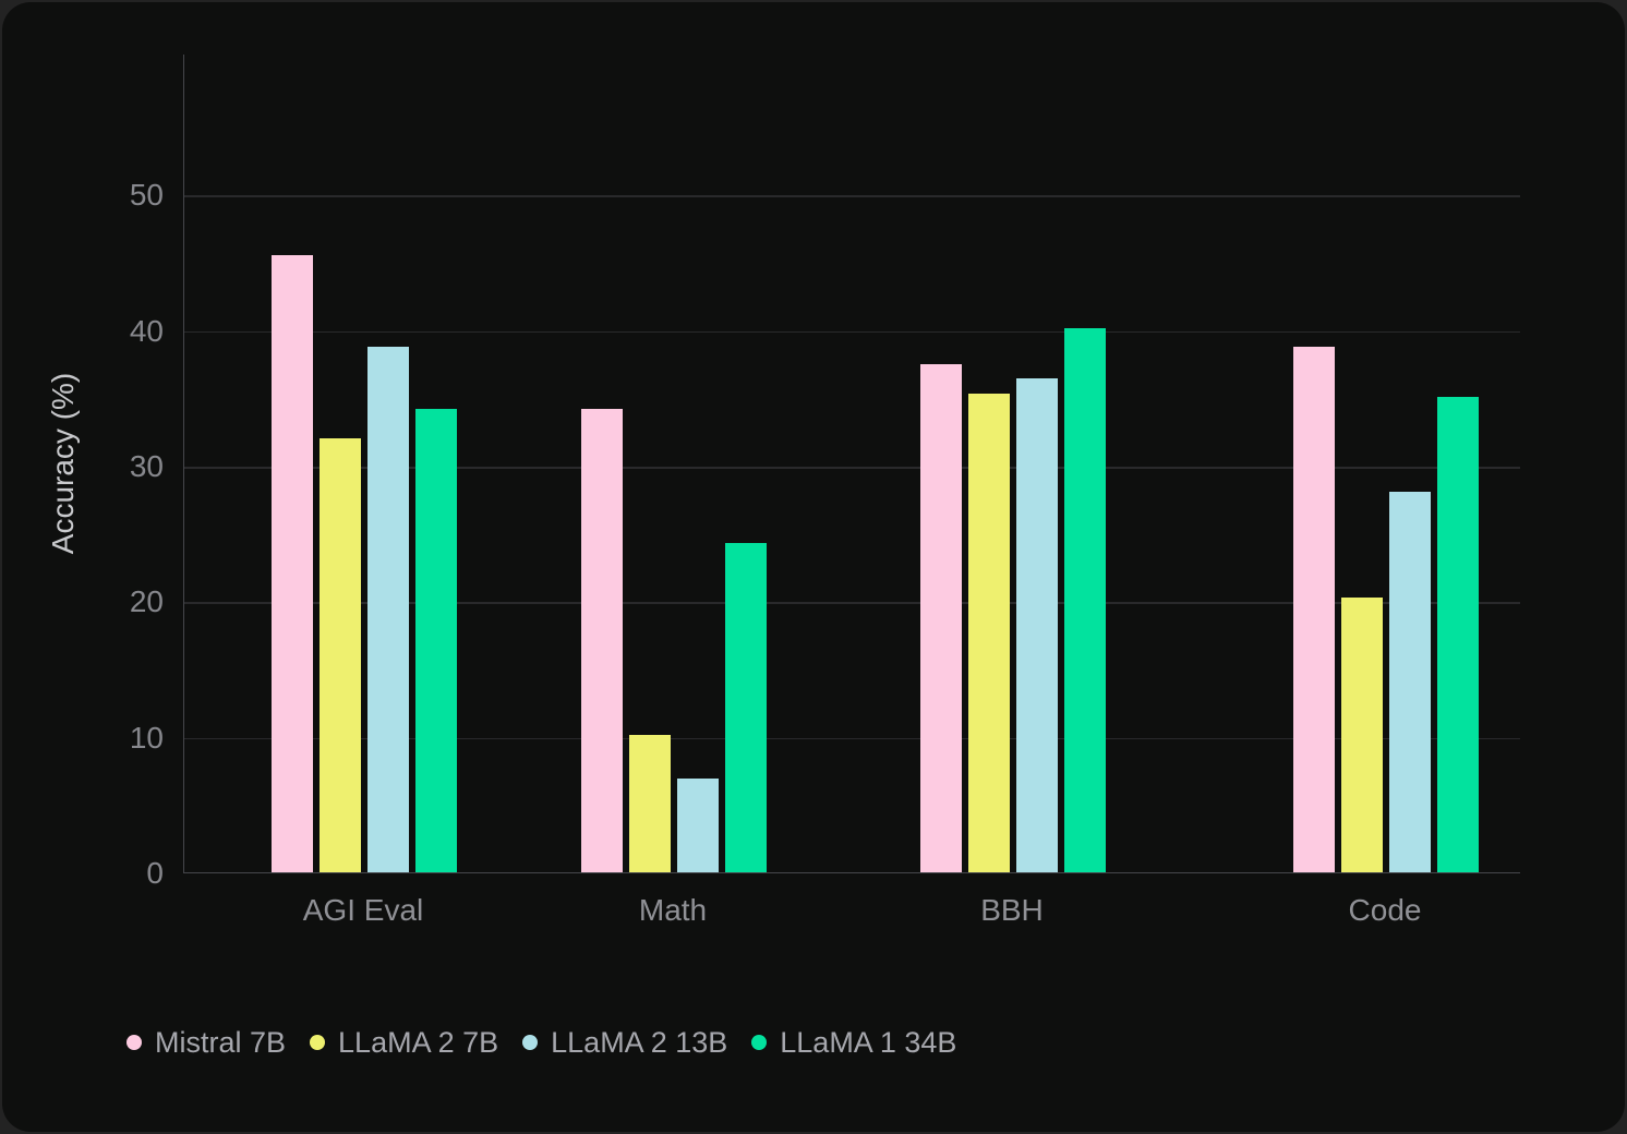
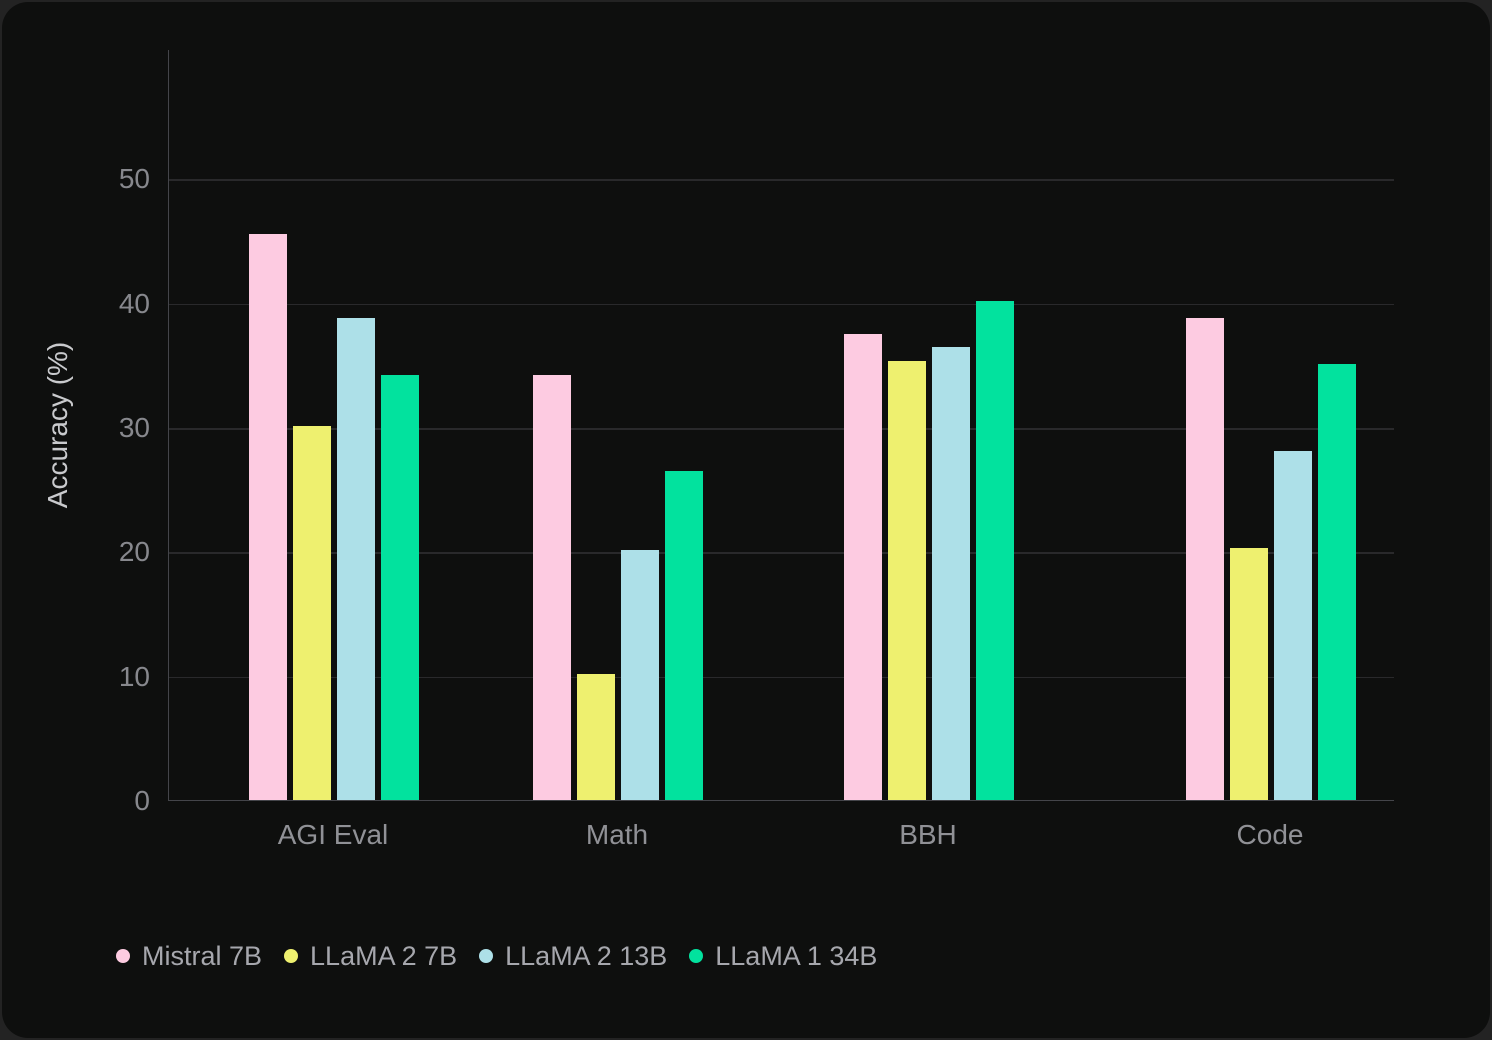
LLaMA 2 7B/AGI Eval: 32.0 -> 30.1
LLaMA 2 13B/Math: 6.9 -> 20.1
LLaMA 1 34B/Math: 24.3 -> 26.5
